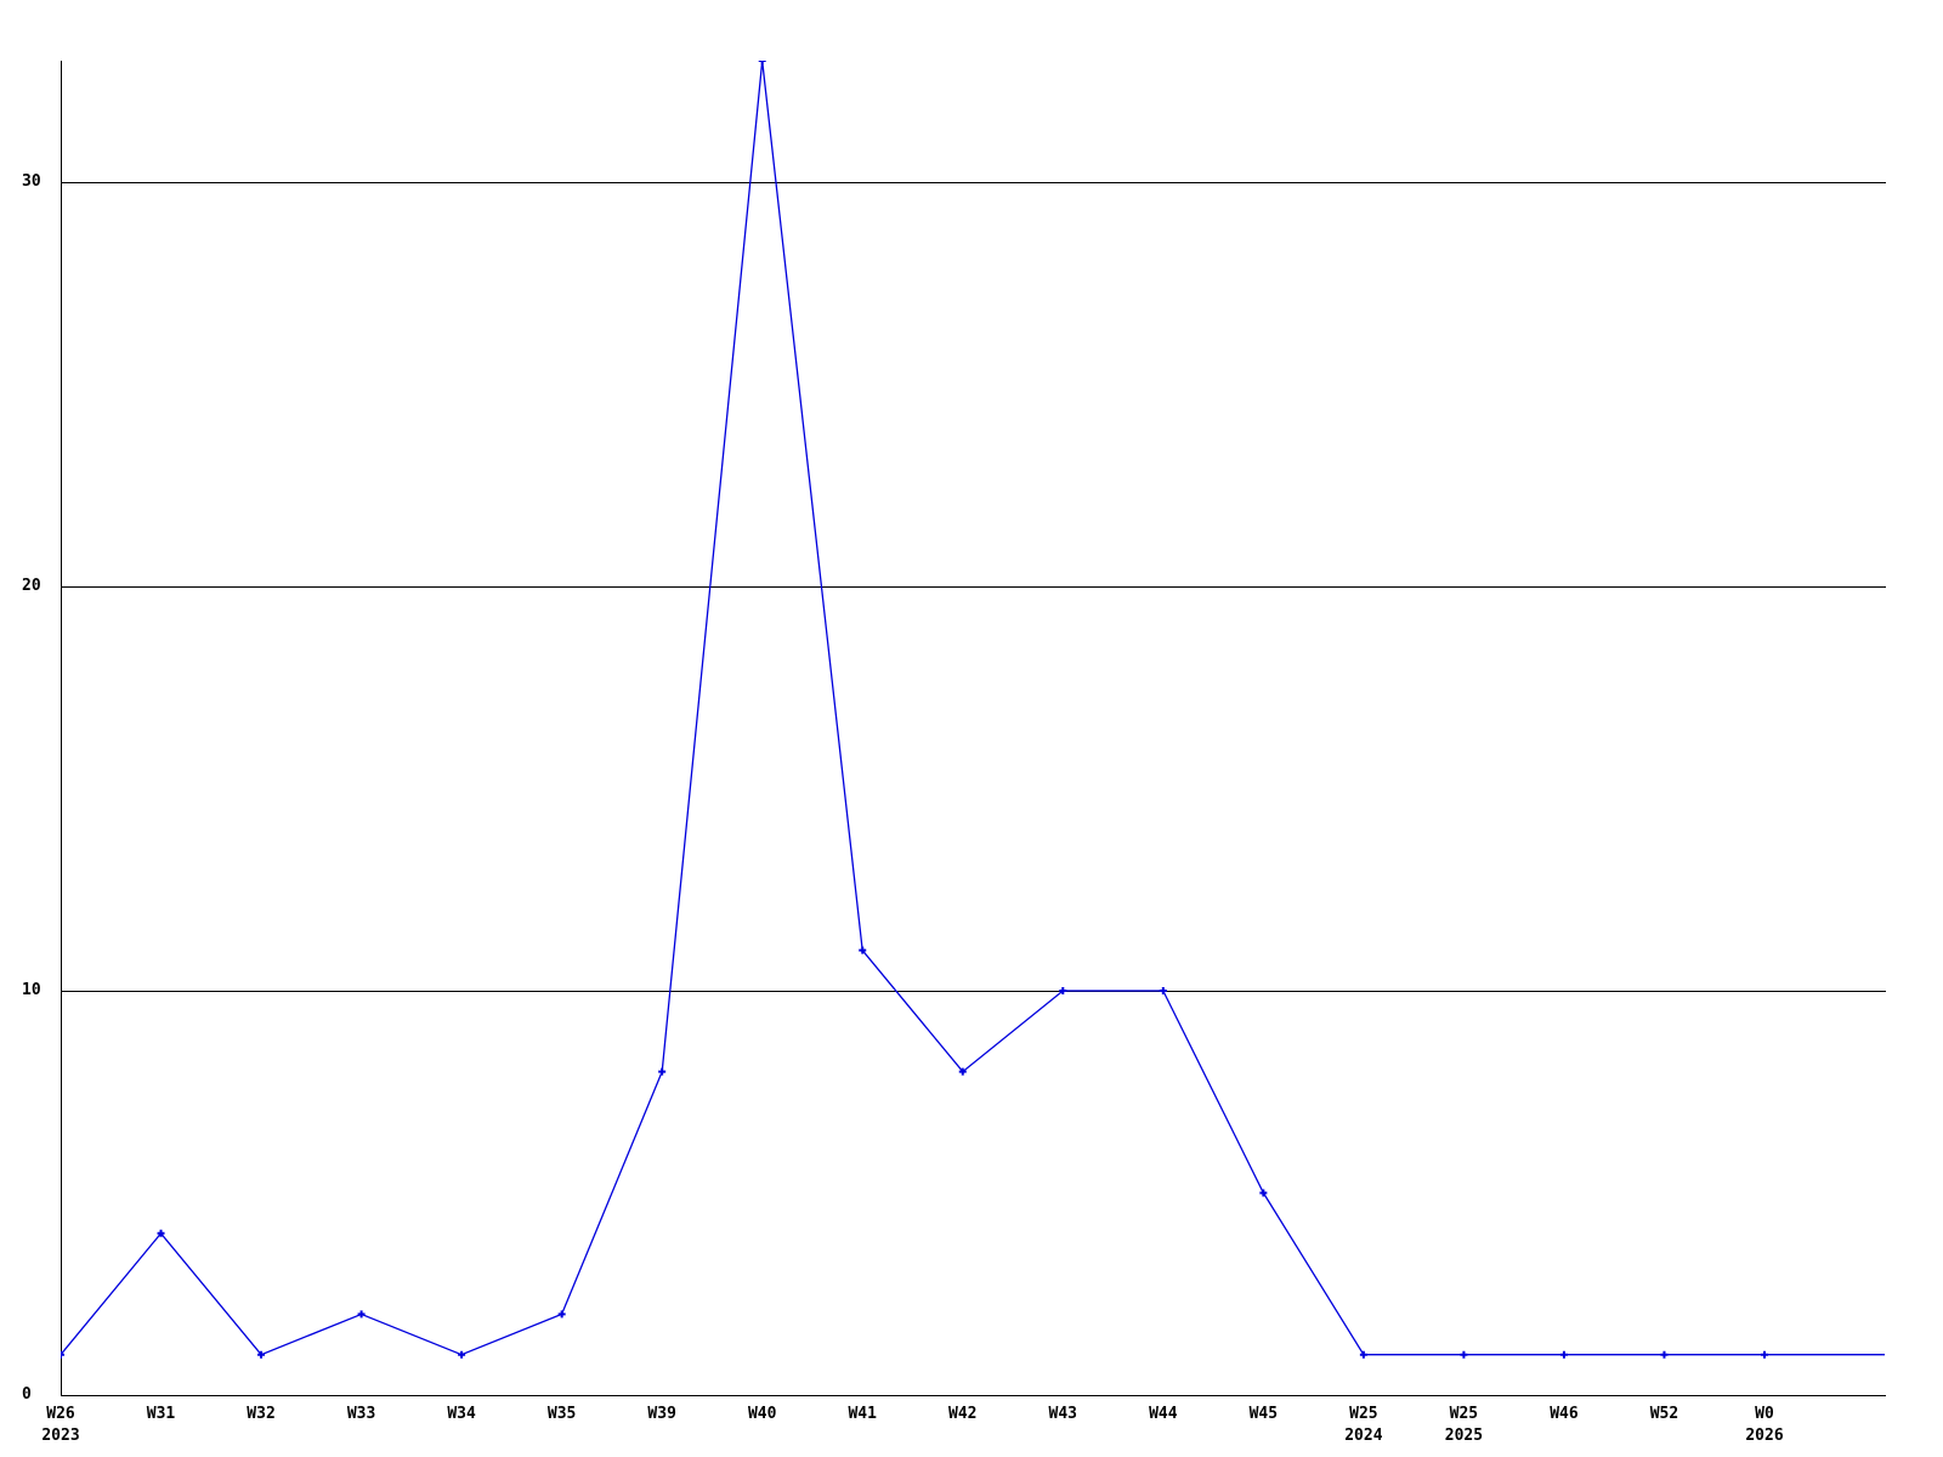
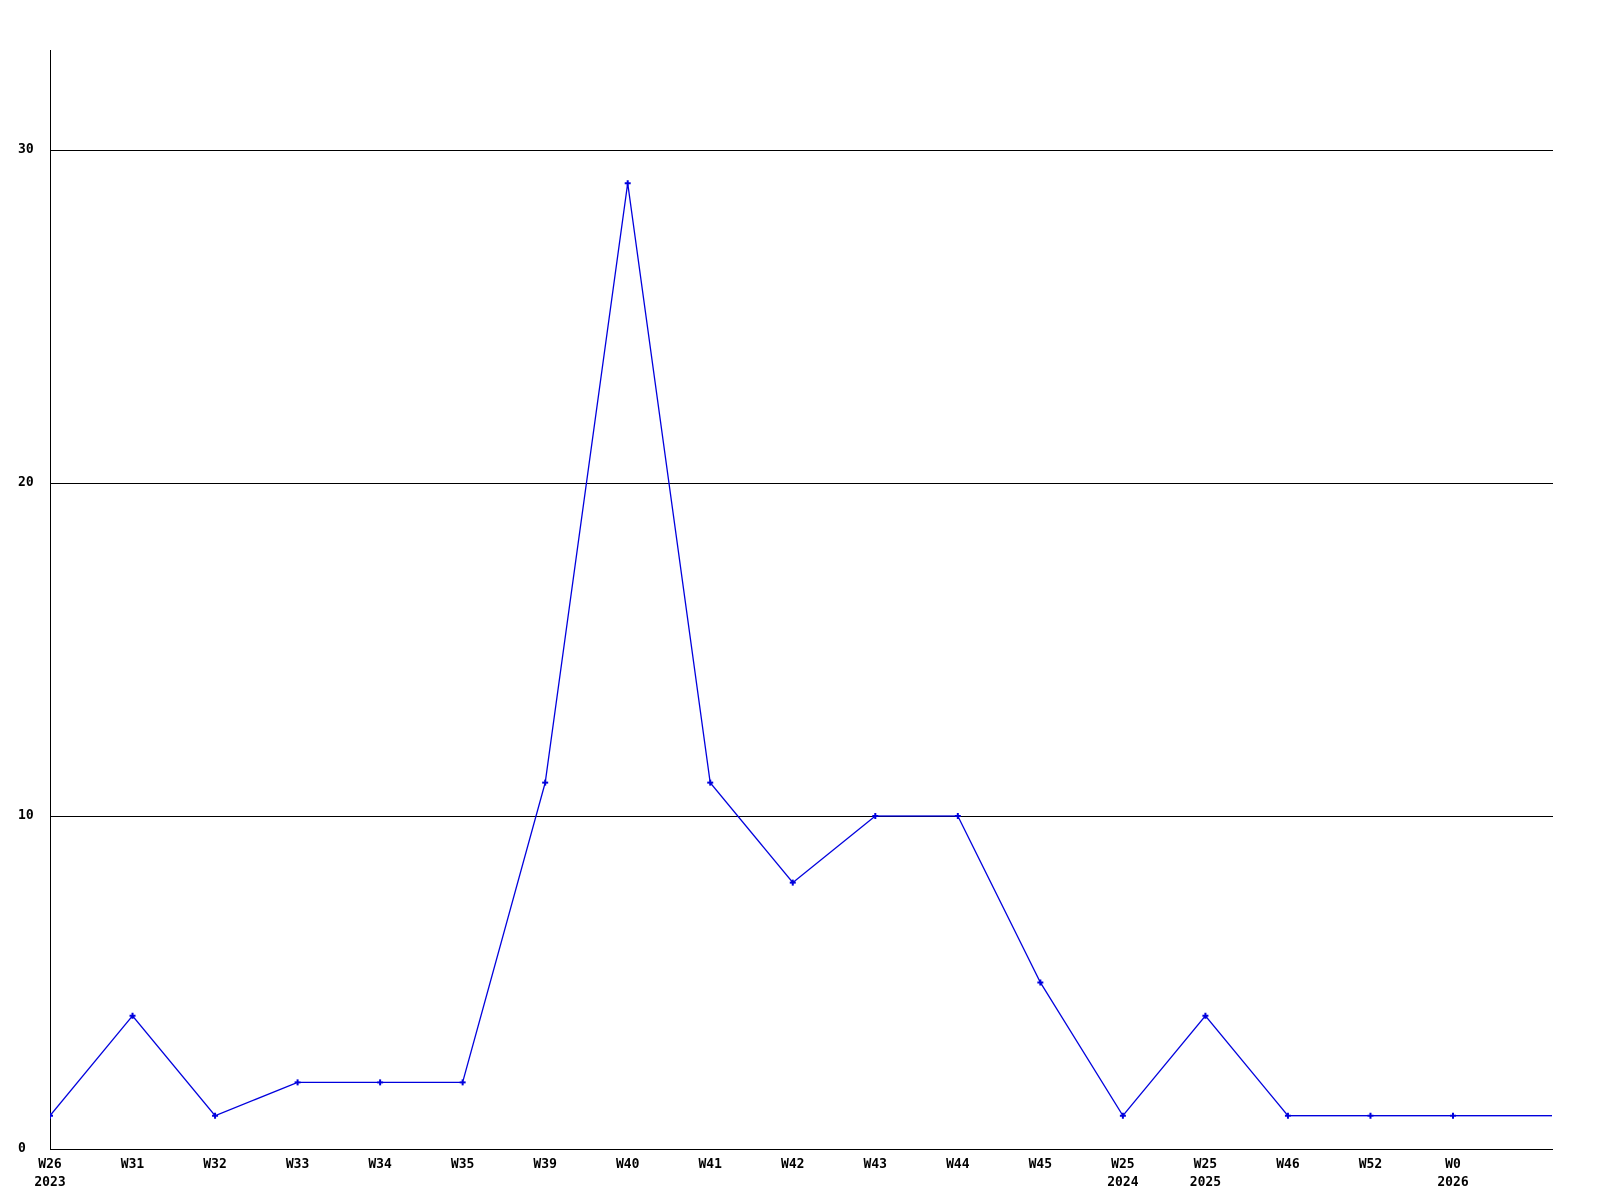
W34: 1 -> 2
W39: 8 -> 11
W40: 33 -> 29
W25 2025: 1 -> 4
